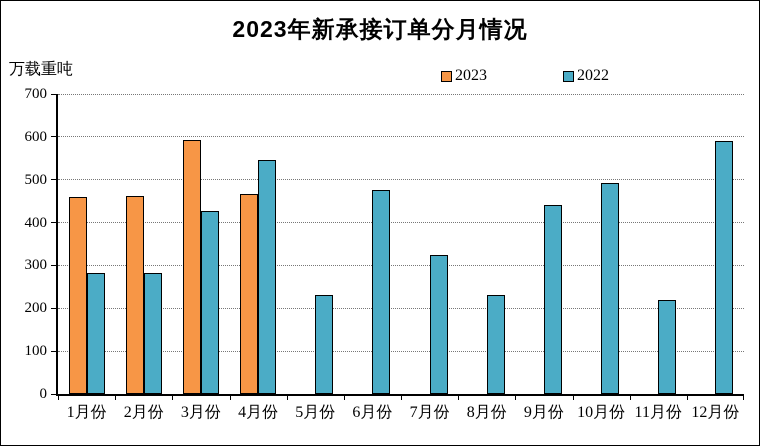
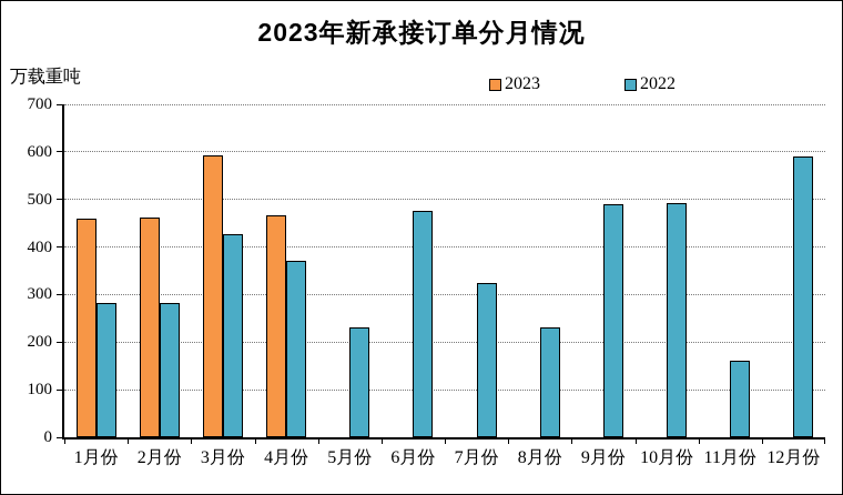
2022/4月份: 550 -> 370
2022/9月份: 440 -> 490
2022/11月份: 220 -> 160
